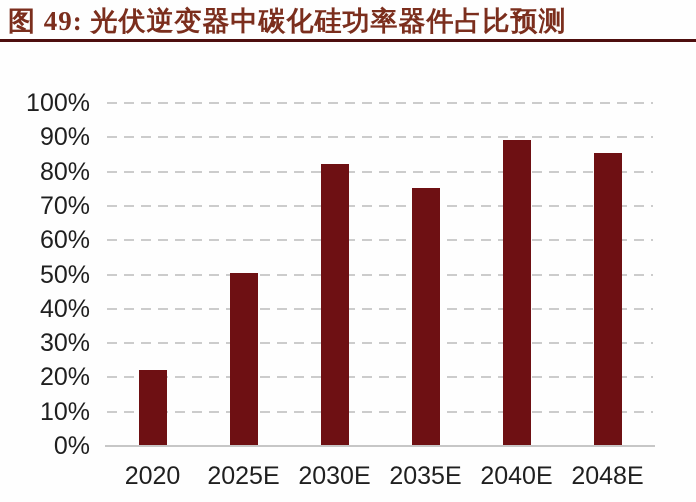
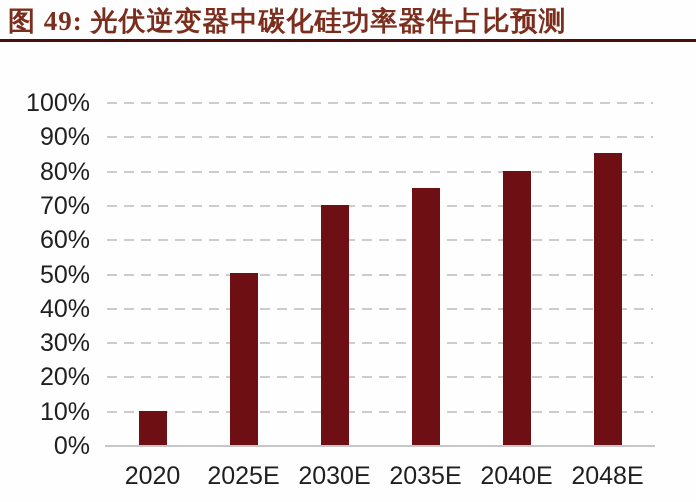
2020: 22% -> 10%
2030E: 82% -> 70%
2040E: 89% -> 80%
